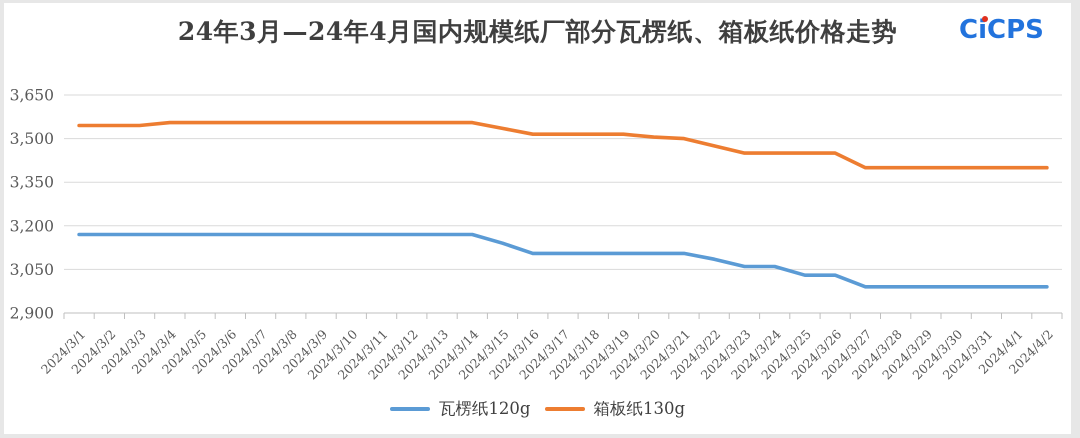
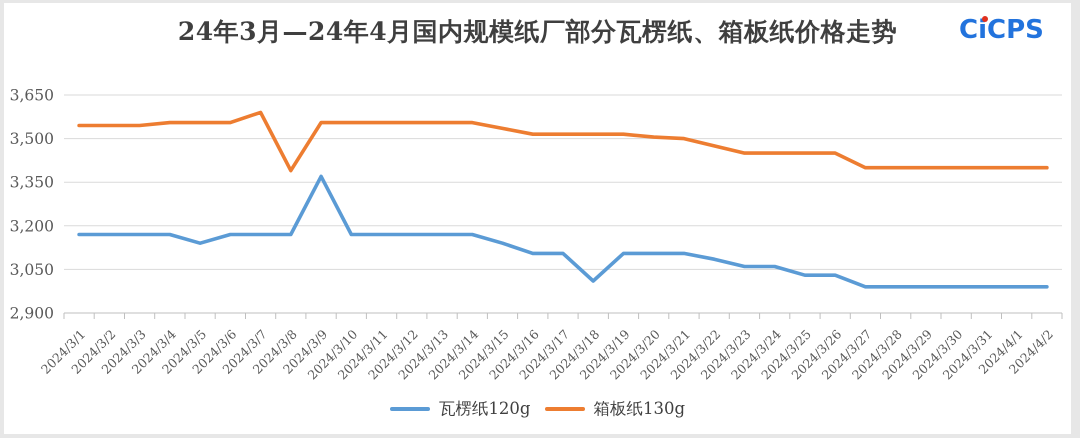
瓦楞纸120g/2024/3/5: 3170 -> 3140
箱板纸130g/2024/3/7: 3560 -> 3590
箱板纸130g/2024/3/8: 3560 -> 3390
瓦楞纸120g/2024/3/9: 3170 -> 3370
瓦楞纸120g/2024/3/18: 3100 -> 3010
